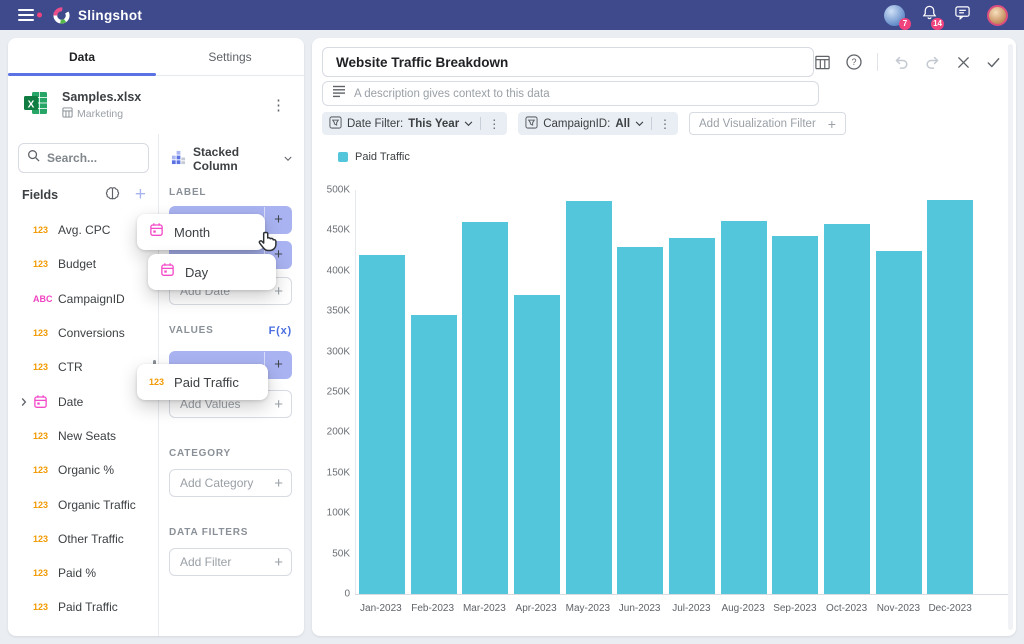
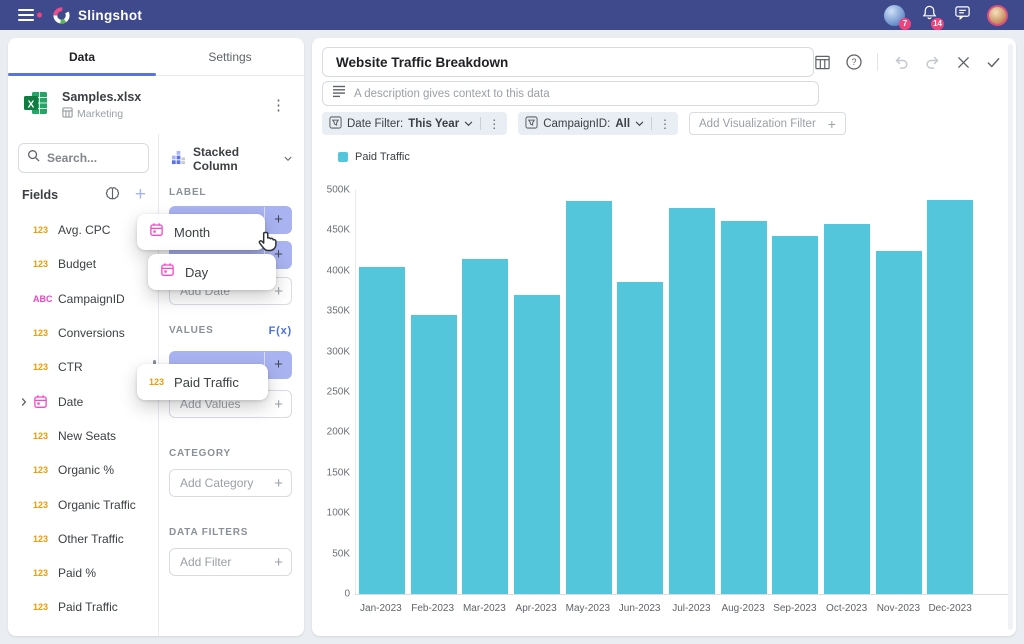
Jan-2023: 420K -> 400K
Mar-2023: 460K -> 420K
Jun-2023: 430K -> 390K
Jul-2023: 440K -> 480K
